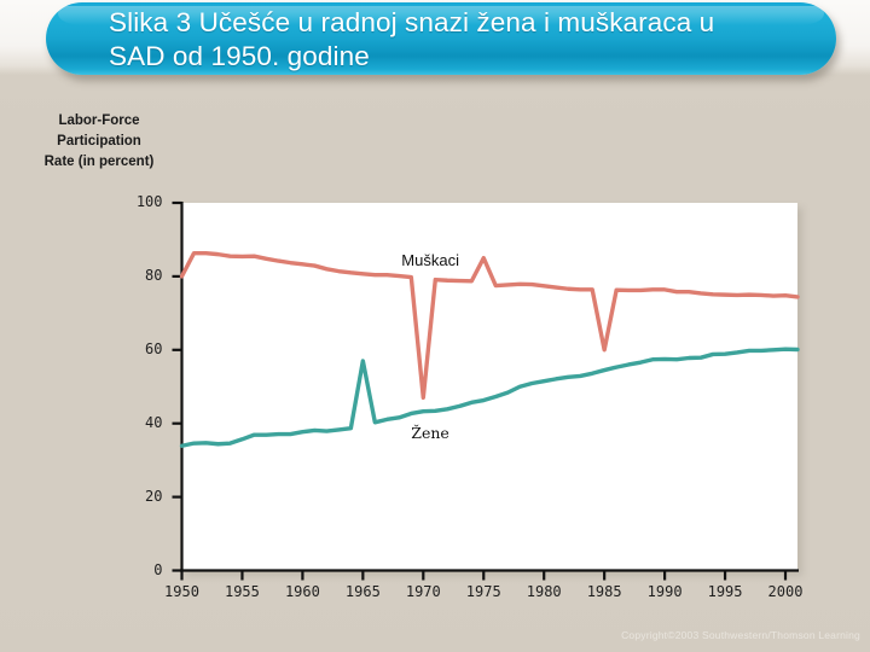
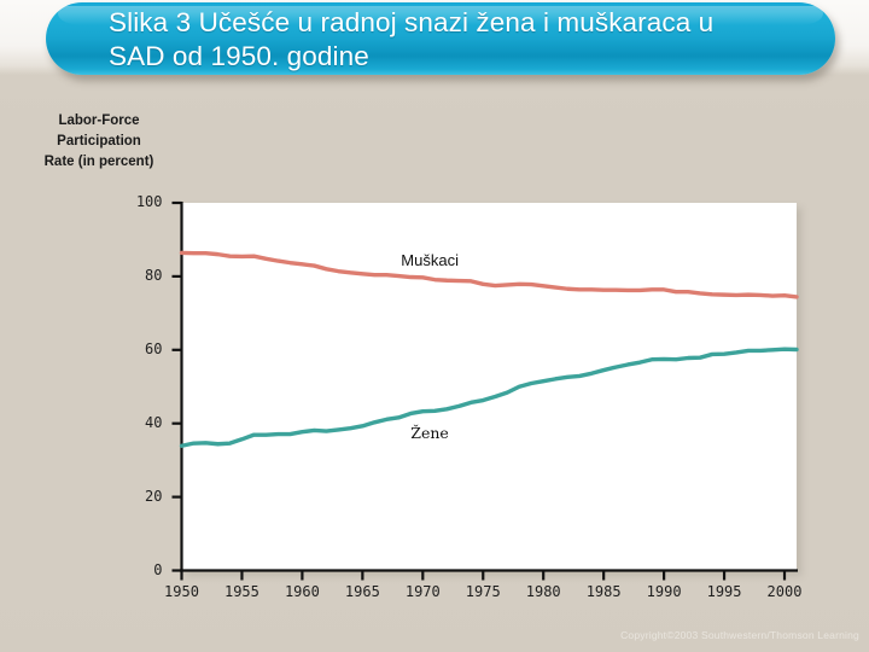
Muškaci/1950: 80 -> 86
Žene/1965: 57 -> 39
Muškaci/1970: 47 -> 80
Muškaci/1975: 85 -> 78
Muškaci/1985: 60 -> 76
